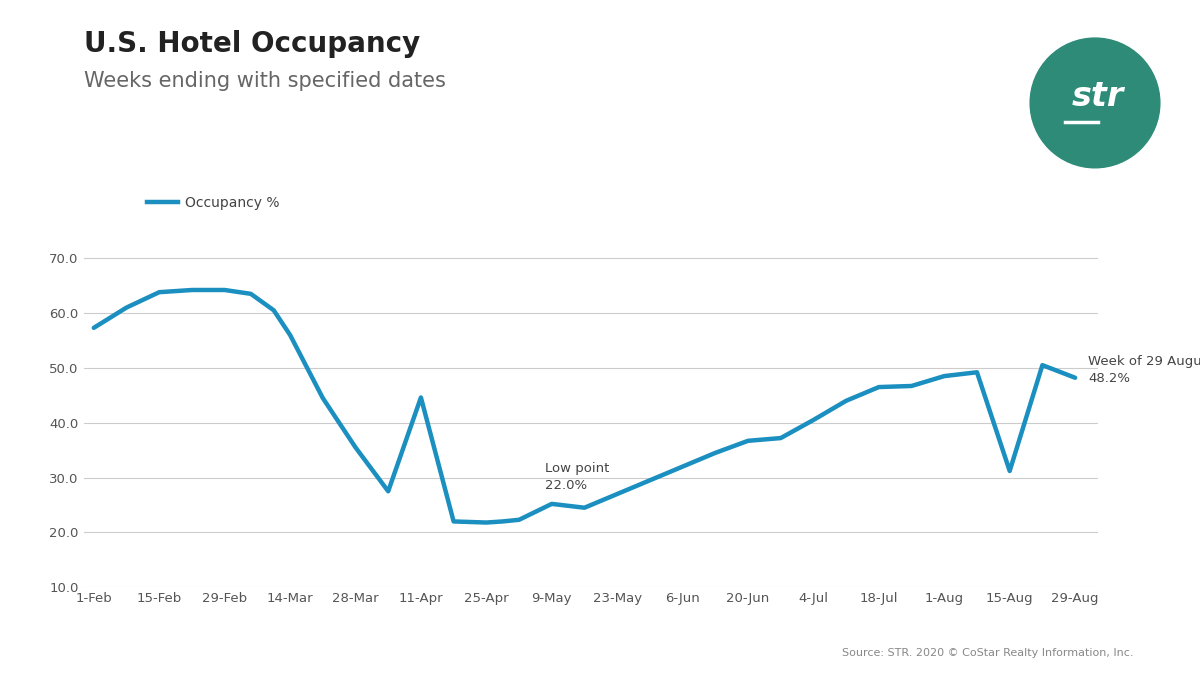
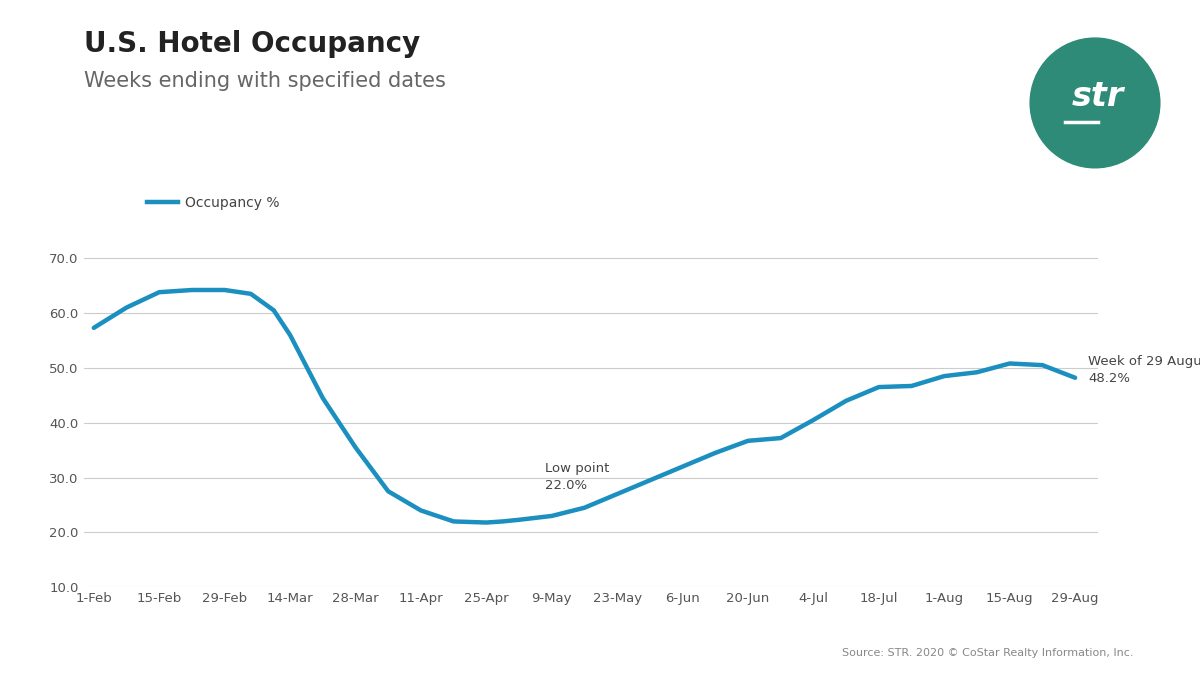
11-Apr: 44.6 -> 24.0
9-May: 25.2 -> 23.0
15-Aug: 31.2 -> 50.8
